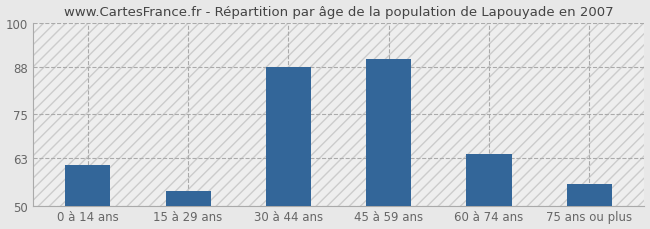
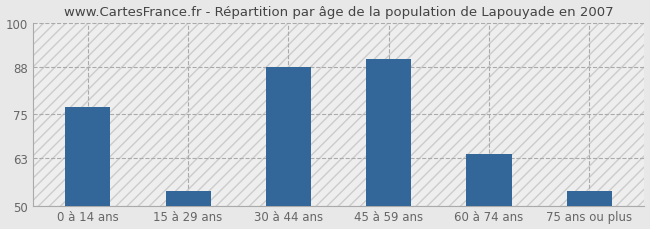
0 à 14 ans: 61 -> 77
75 ans ou plus: 56 -> 54
